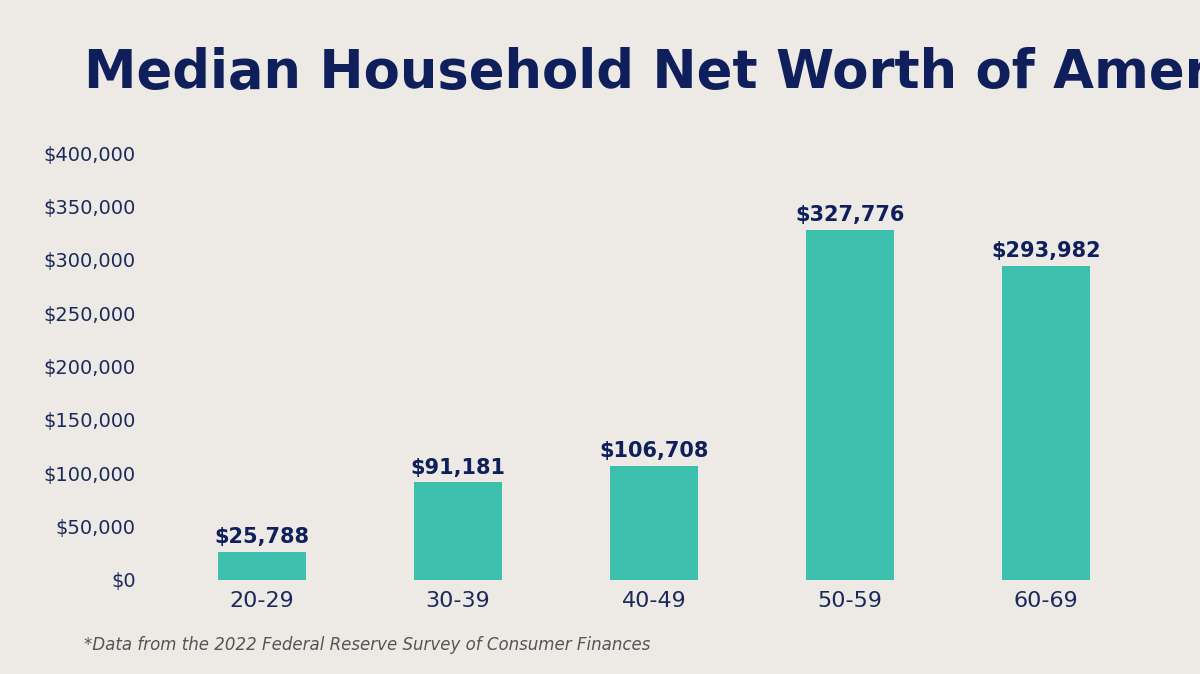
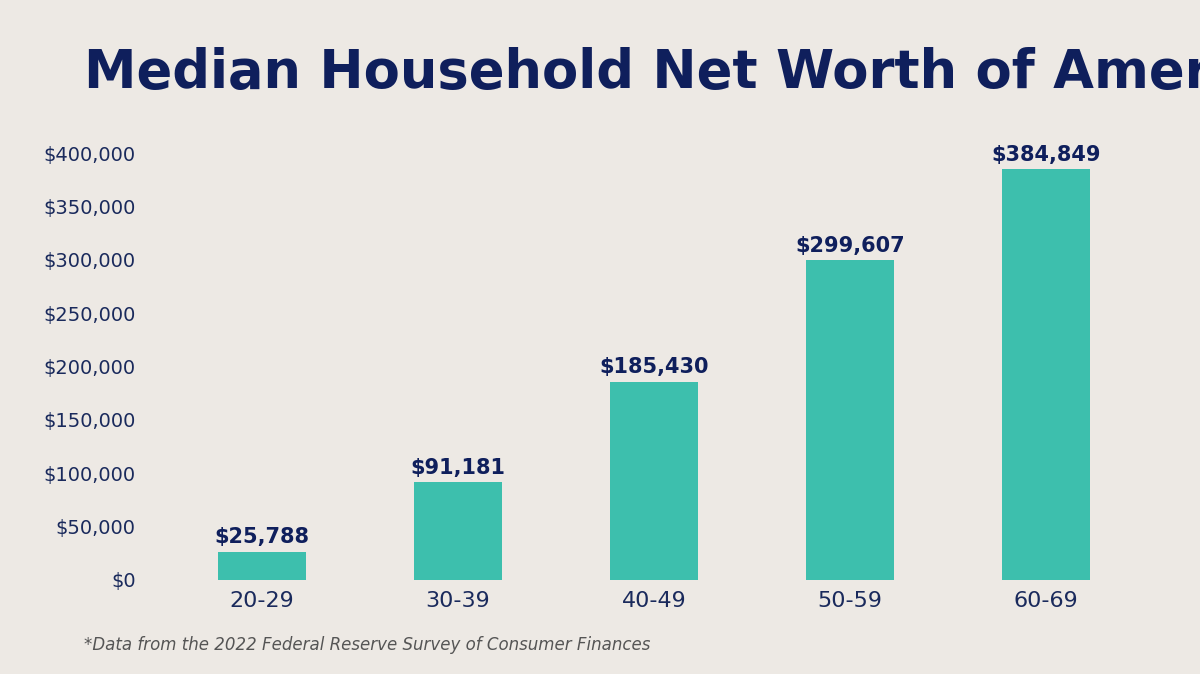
40-49: $106,708 -> $185,430
50-59: $327,776 -> $299,607
60-69: $293,982 -> $384,849
